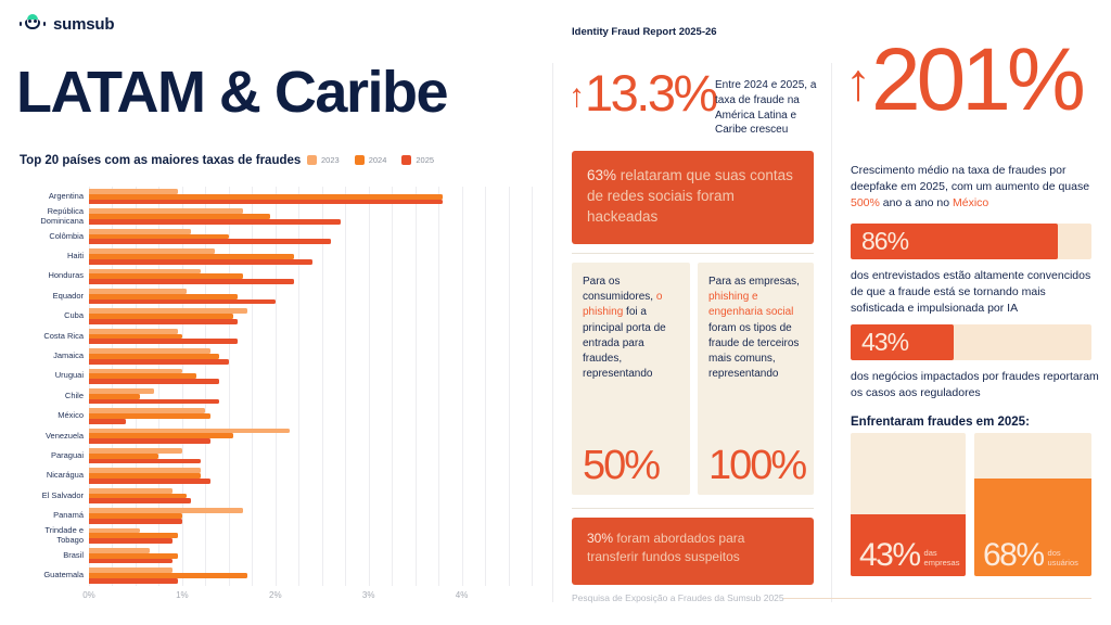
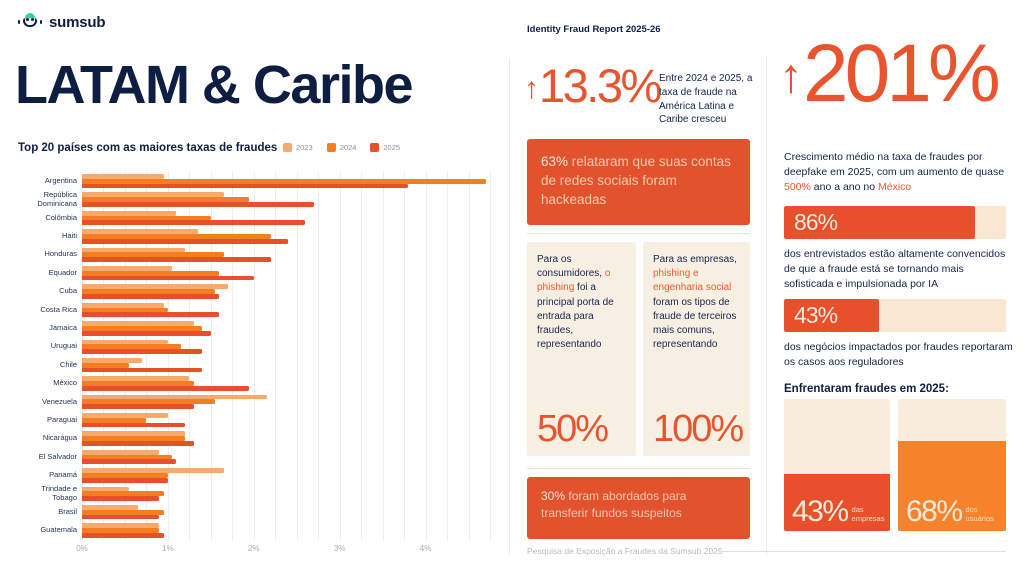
2024/Argentina: 3.8% -> 4.7%
2025/México: 0.4% -> 1.9%
2024/Guatemala: 1.7% -> 0.9%
